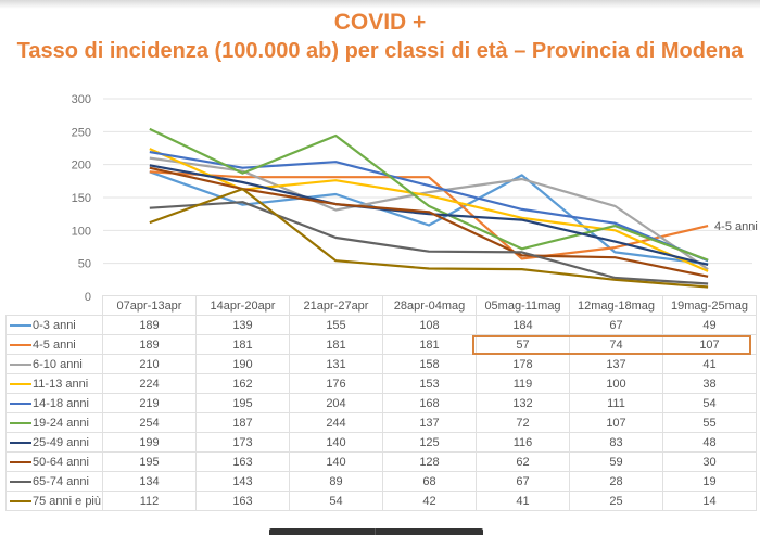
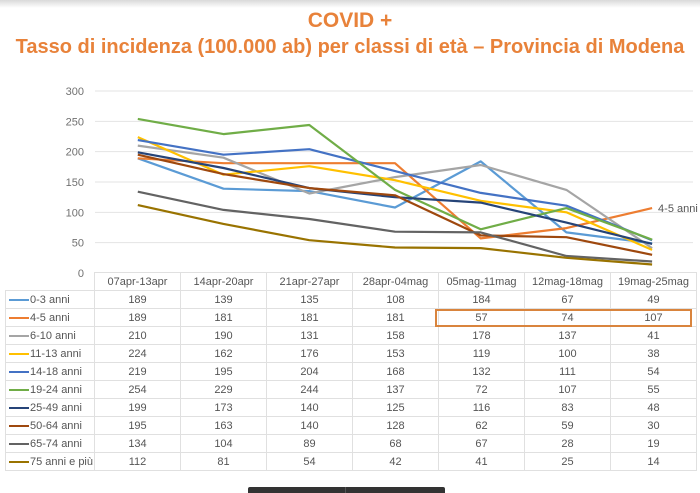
19-24 anni/14apr-20apr: 187 -> 229
65-74 anni/14apr-20apr: 143 -> 104
75 anni e più/14apr-20apr: 163 -> 81
0-3 anni/21apr-27apr: 155 -> 135
